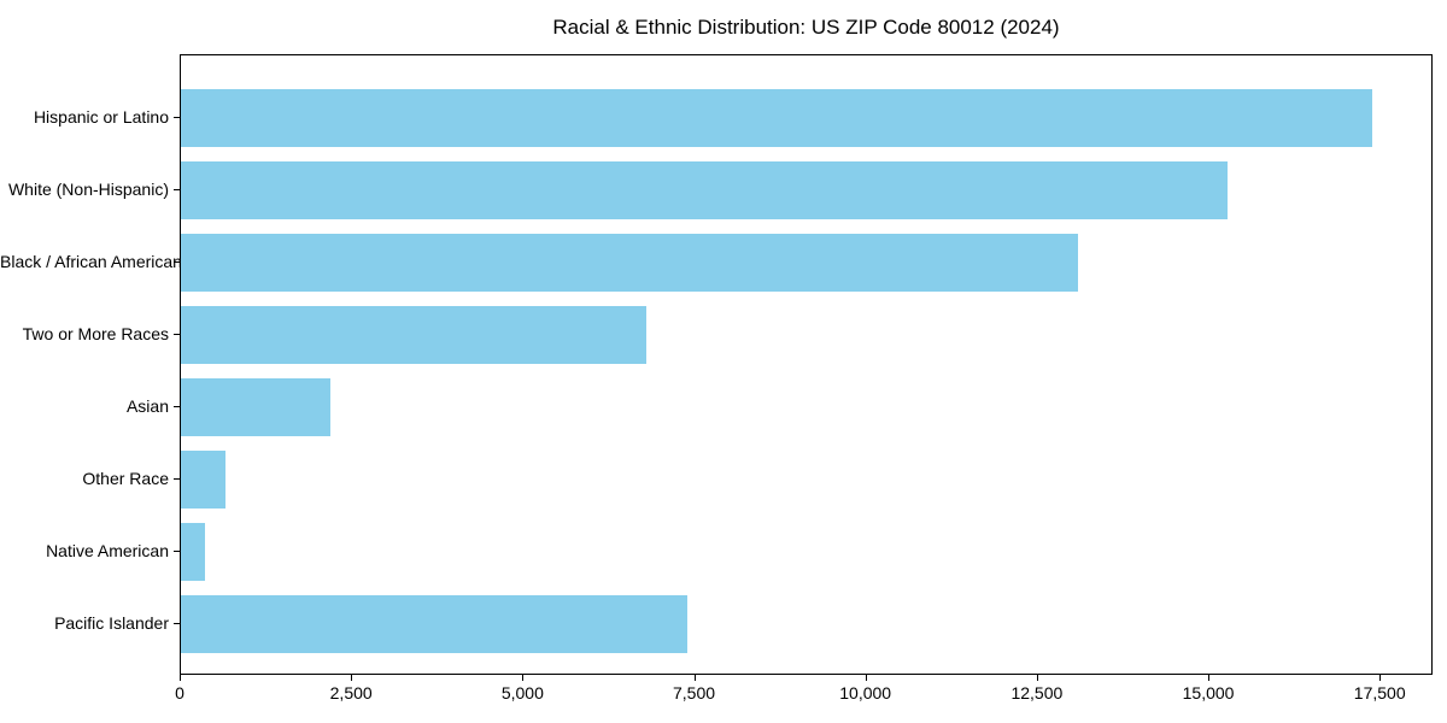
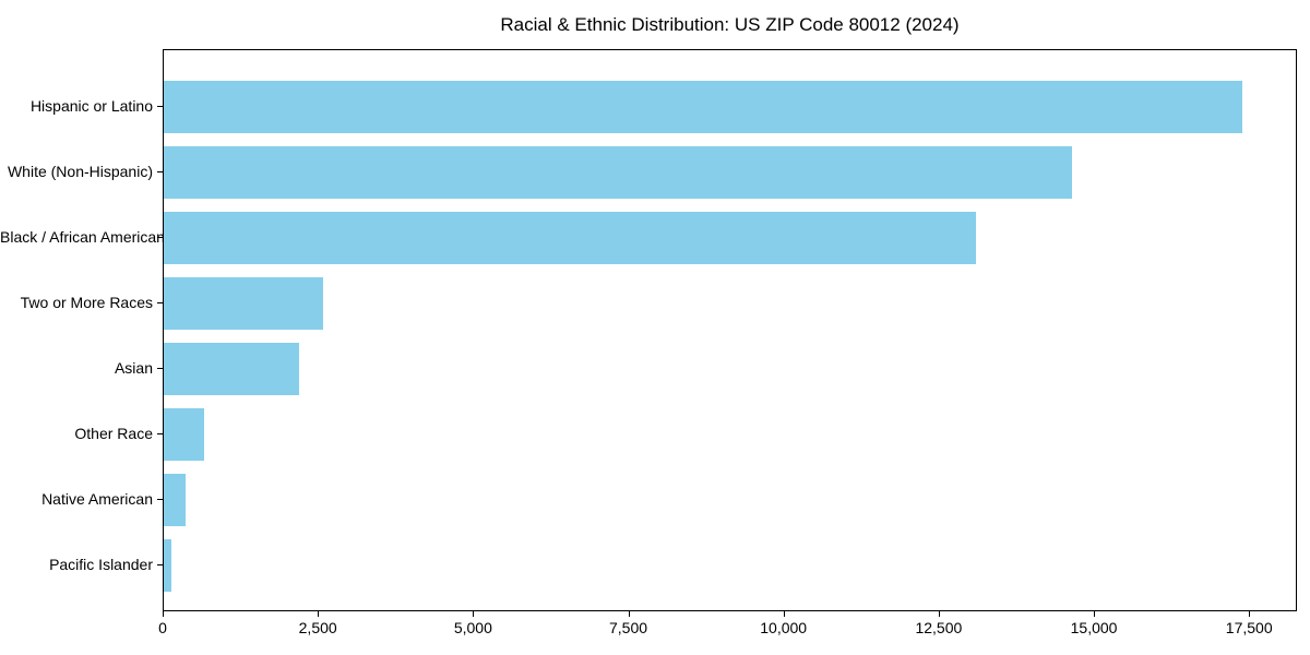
White (Non-Hispanic): 15300 -> 14700
Two or More Races: 6800 -> 2600
Pacific Islander: 7400 -> 100
